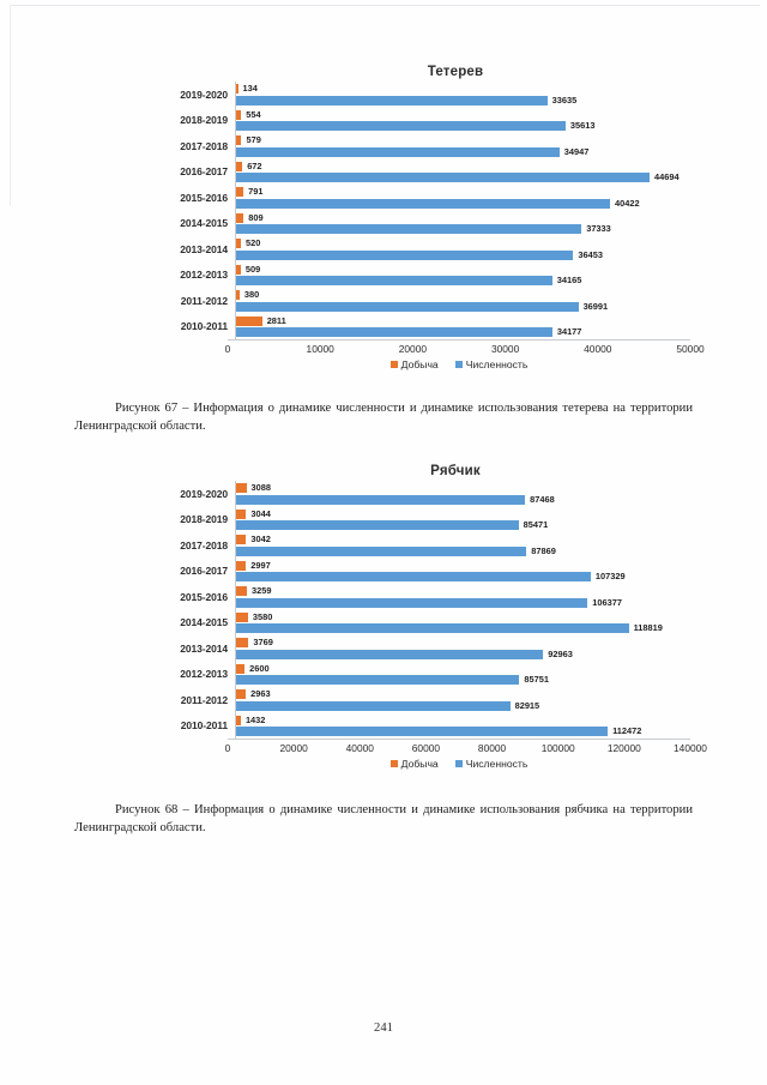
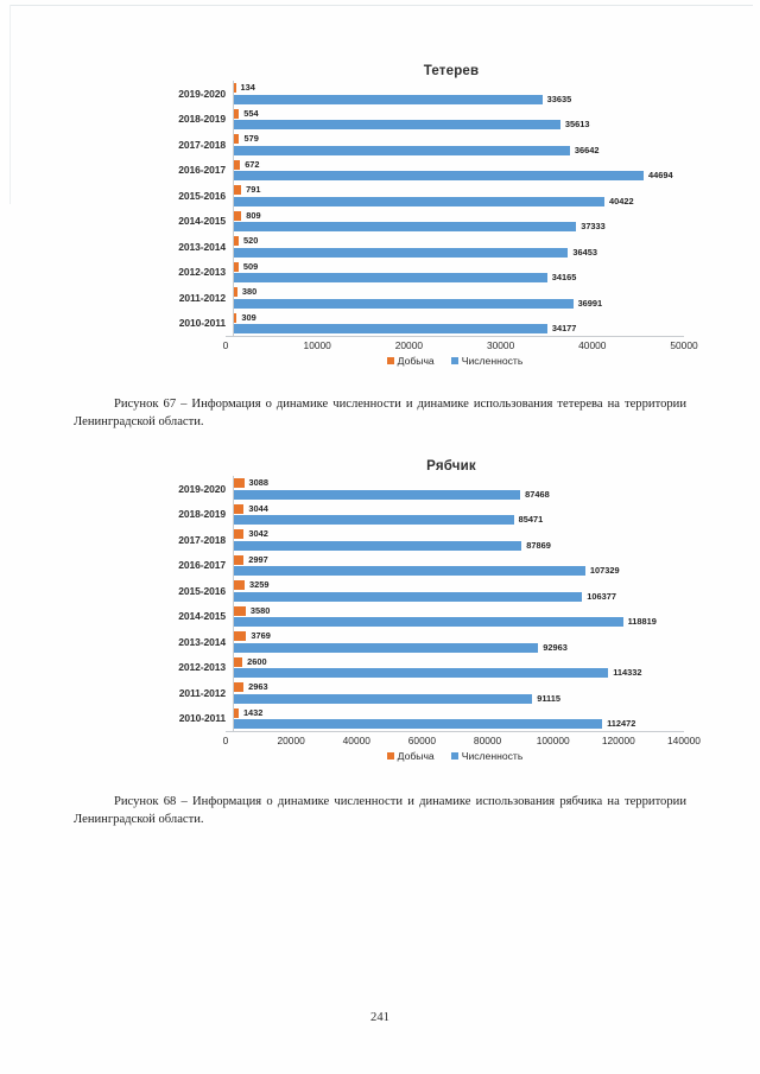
Тетерев/Численность/2017-2018: 34947 -> 36642
Тетерев/Добыча/2010-2011: 2811 -> 309
Рябчик/Численность/2012-2013: 85751 -> 114332
Рябчик/Численность/2011-2012: 82915 -> 91115
